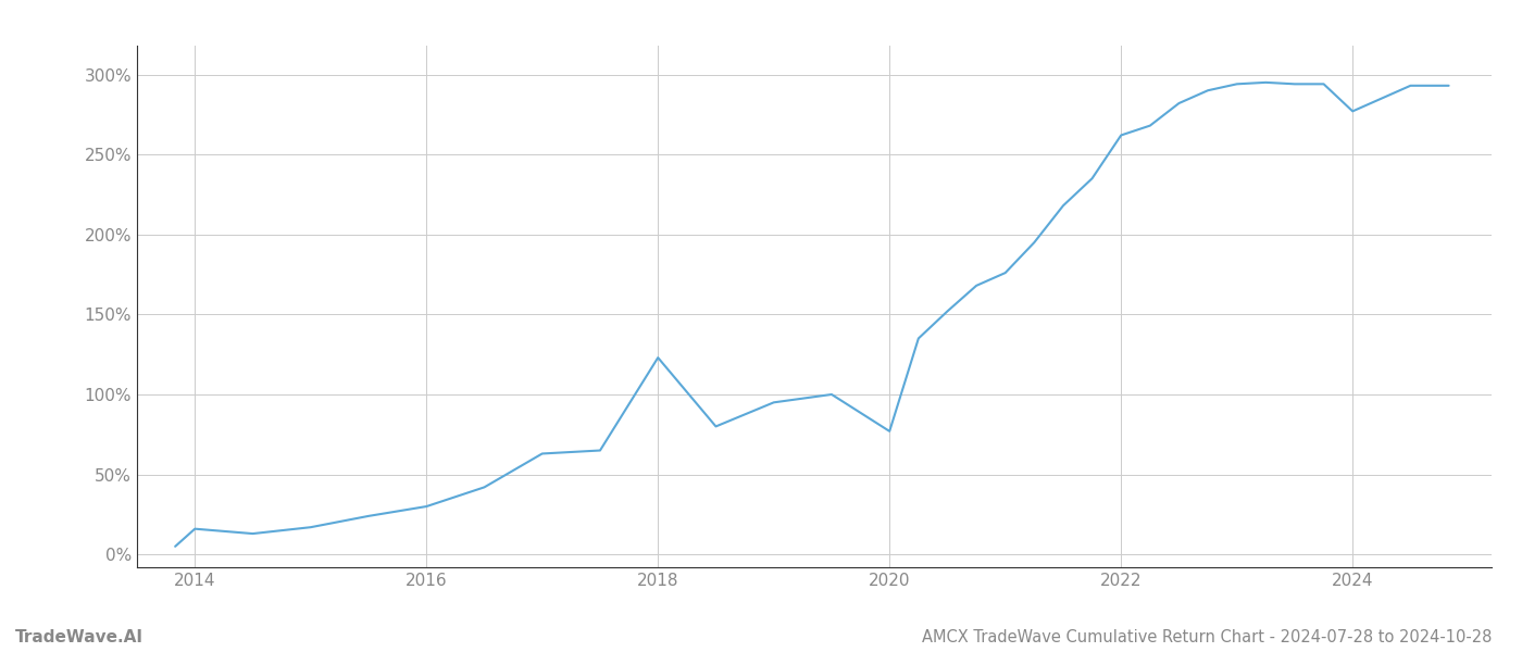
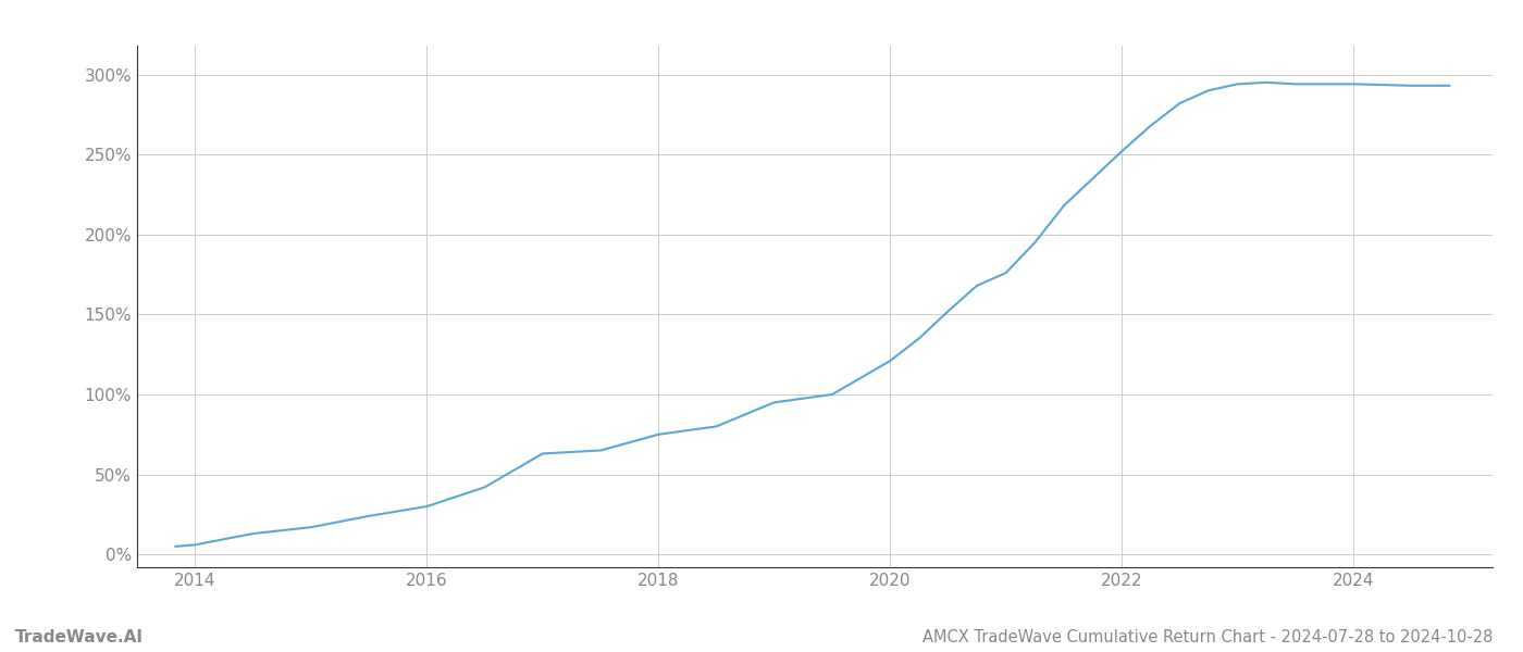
2014: 16% -> 6%
2018: 123% -> 75%
2020: 77% -> 121%
2022: 262% -> 252%
2024: 277% -> 294%
